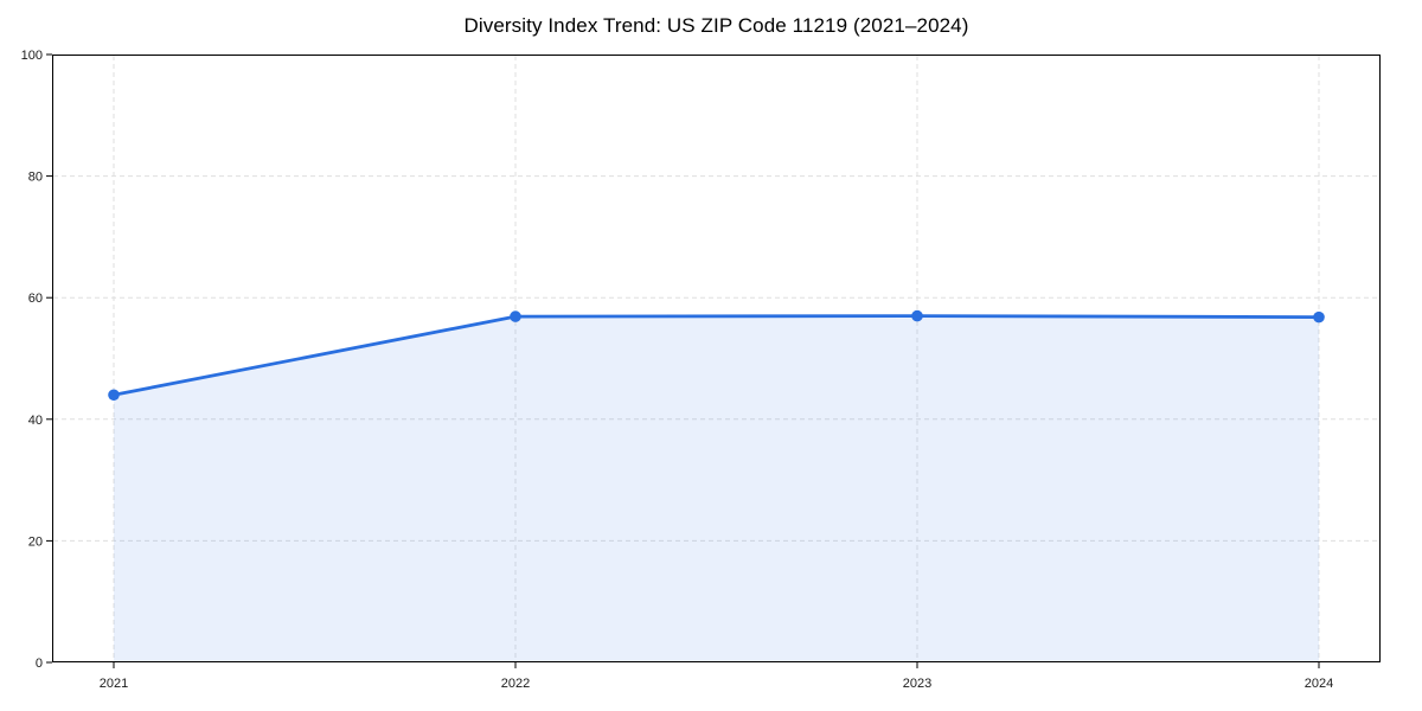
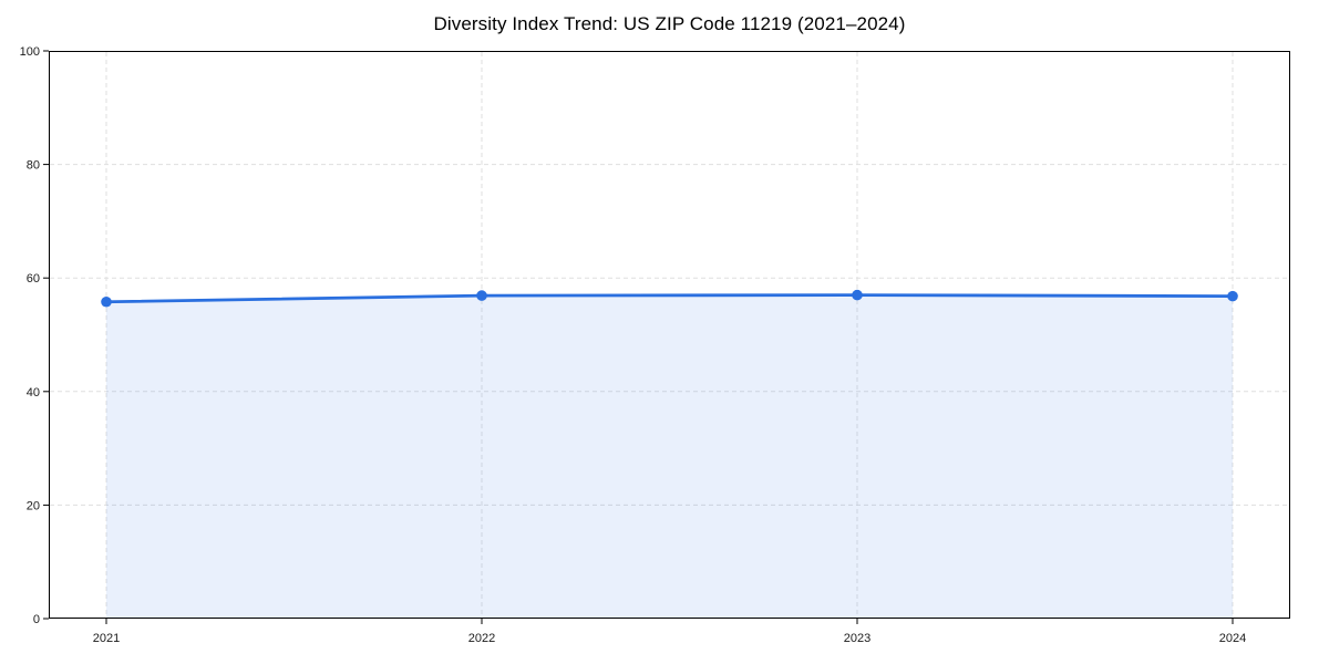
2021: 44 -> 56
